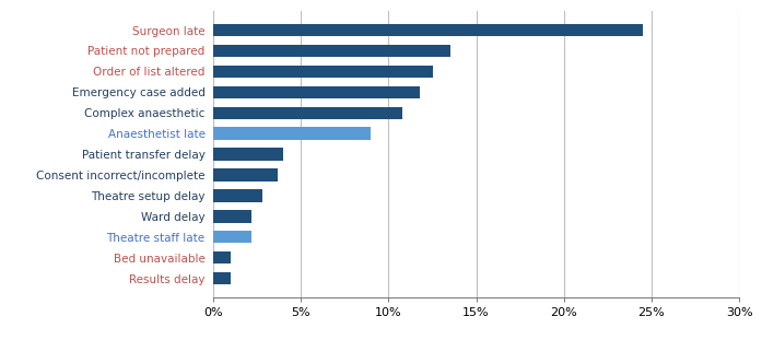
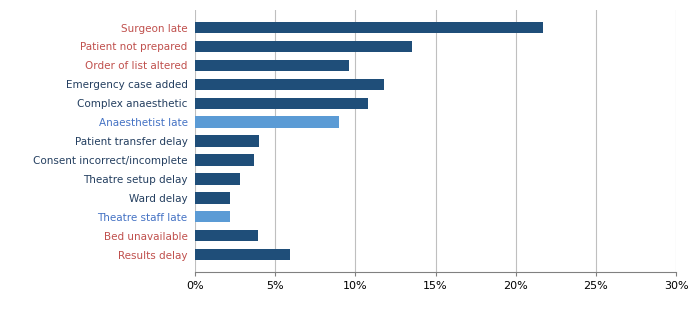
Surgeon late: 24.5% -> 21.7%
Order of list altered: 12.5% -> 9.6%
Bed unavailable: 1.0% -> 3.9%
Results delay: 1.0% -> 5.9%
